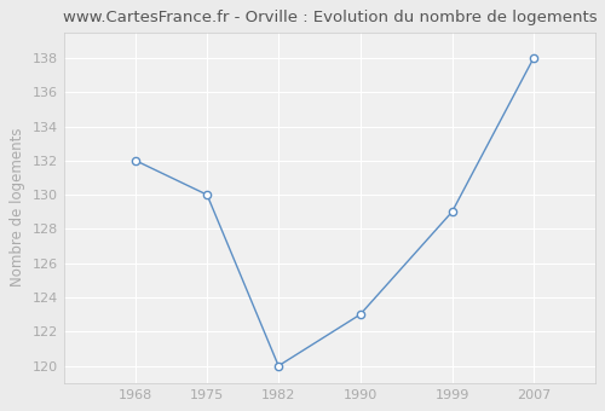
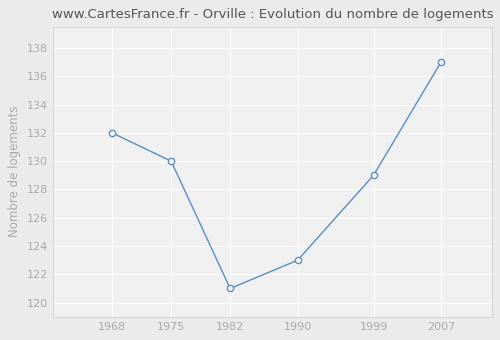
1982: 120 -> 121
2007: 138 -> 137
